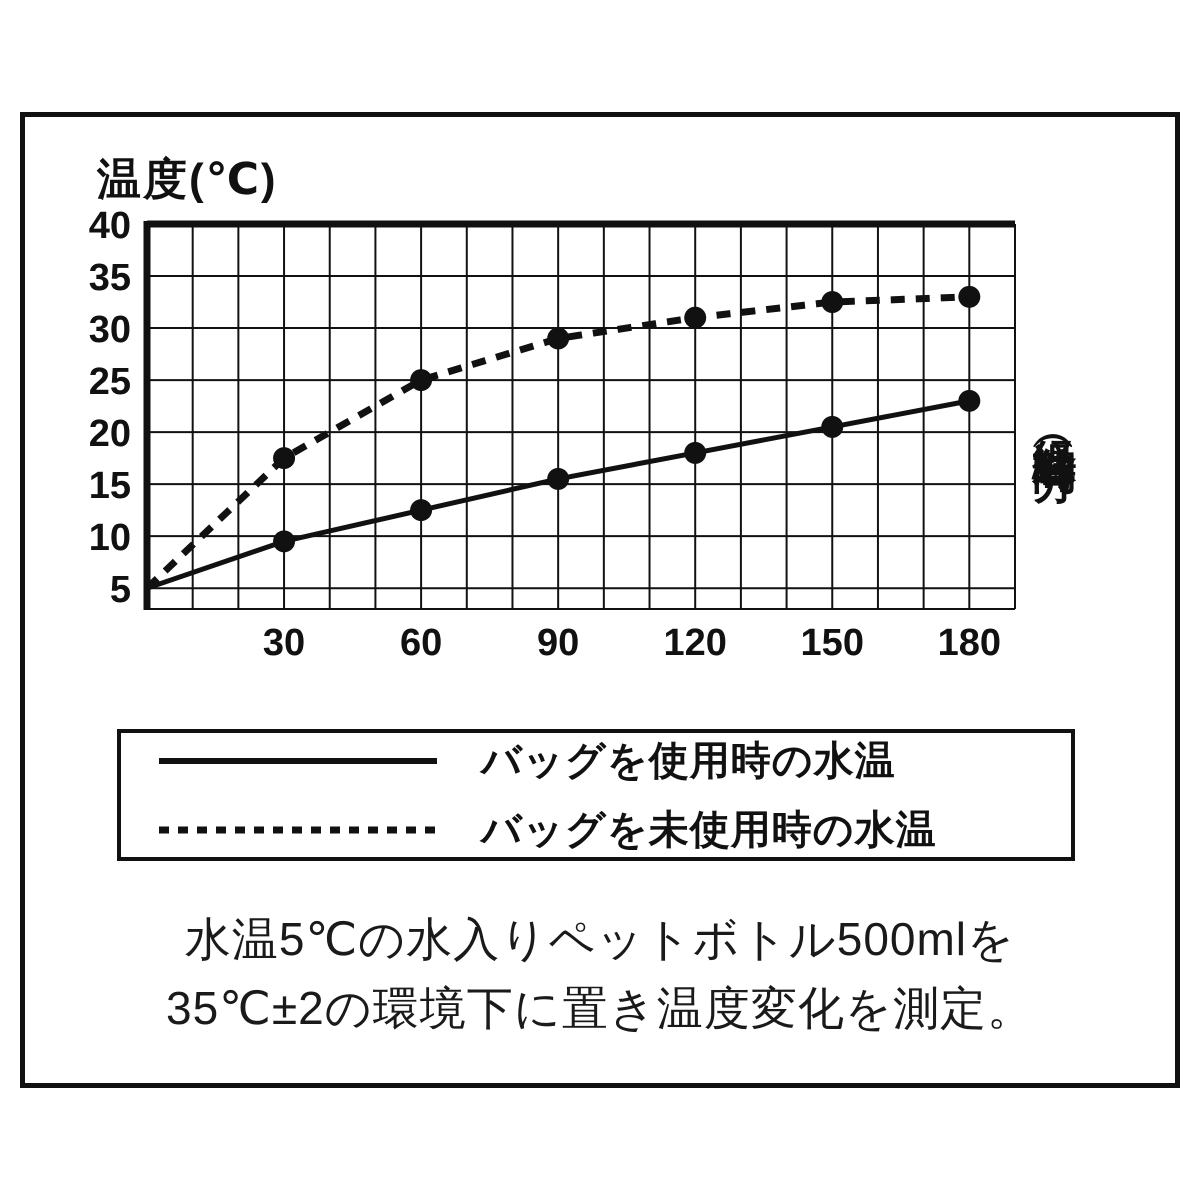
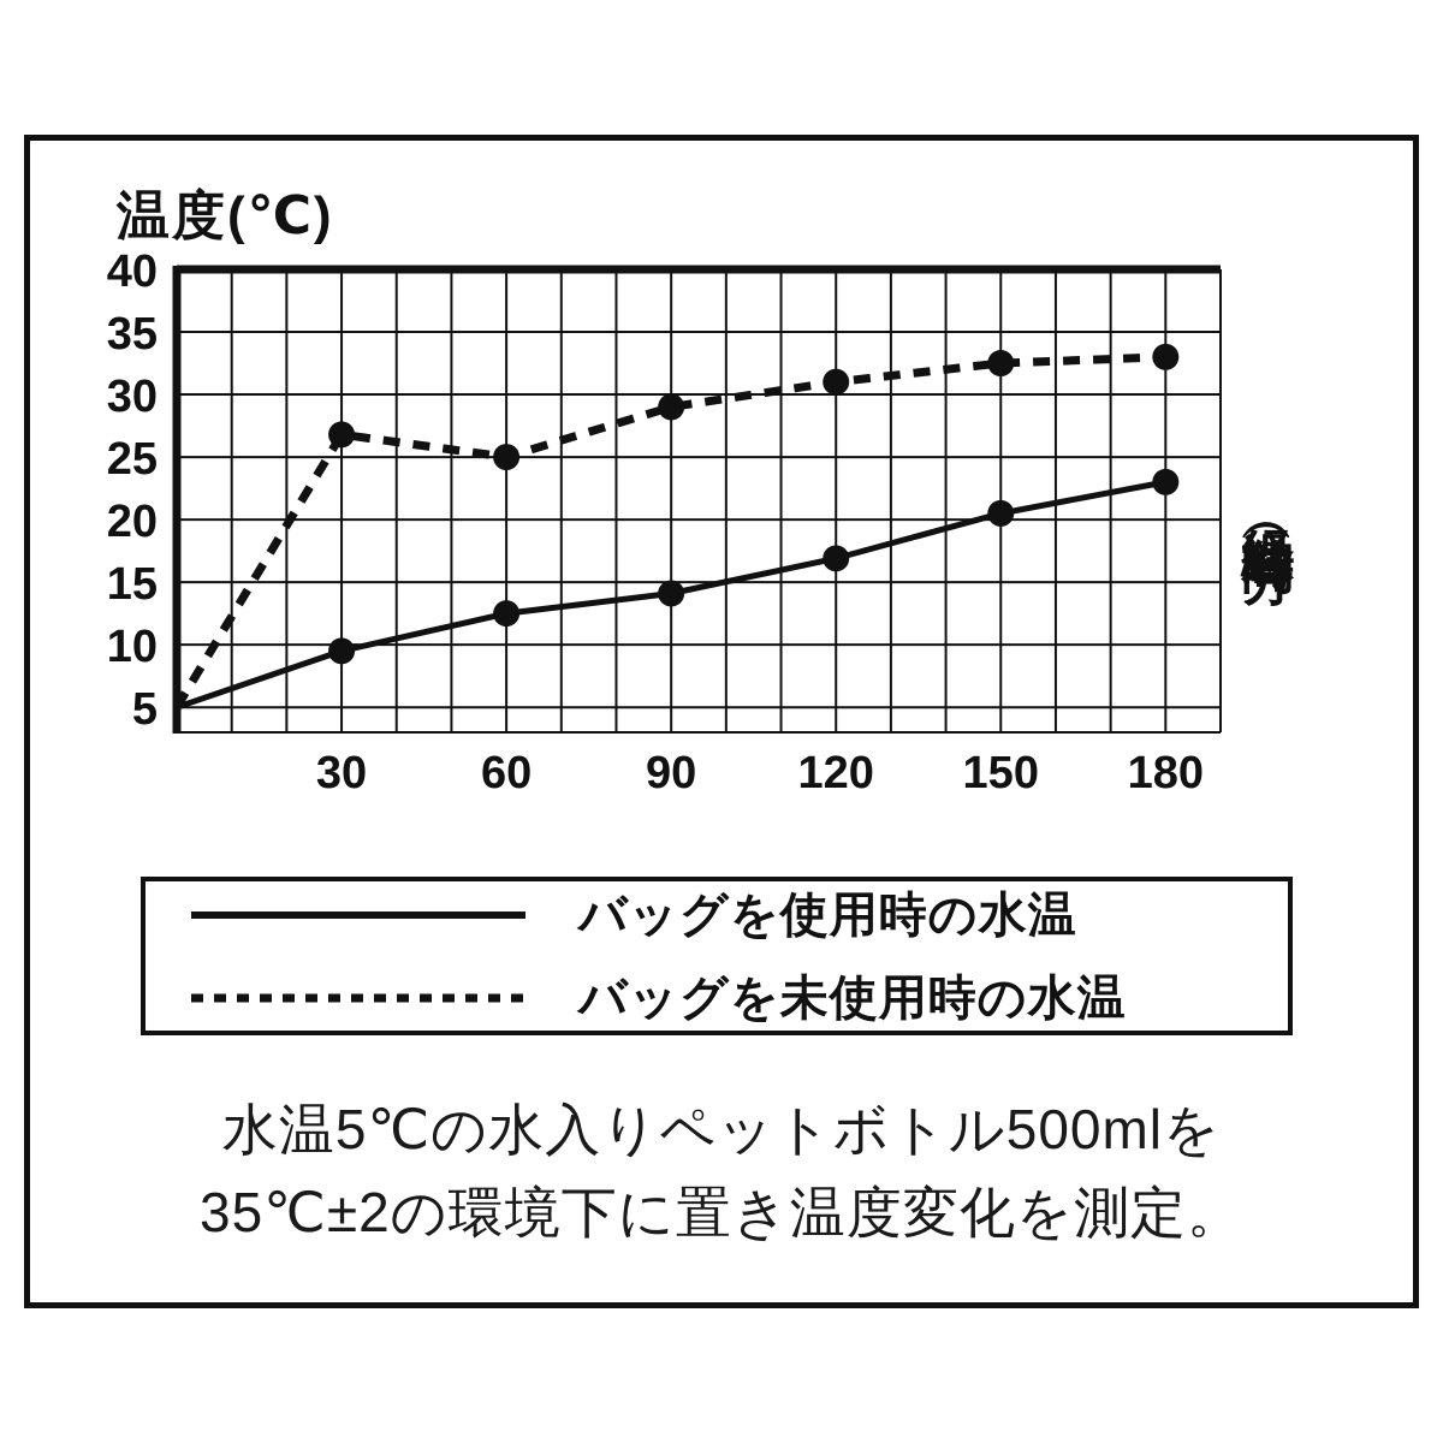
バッグを未使用時の水温/30: 17.5 -> 26.8
バッグを使用時の水温/90: 15.5 -> 14.1
バッグを使用時の水温/120: 18.0 -> 16.9
